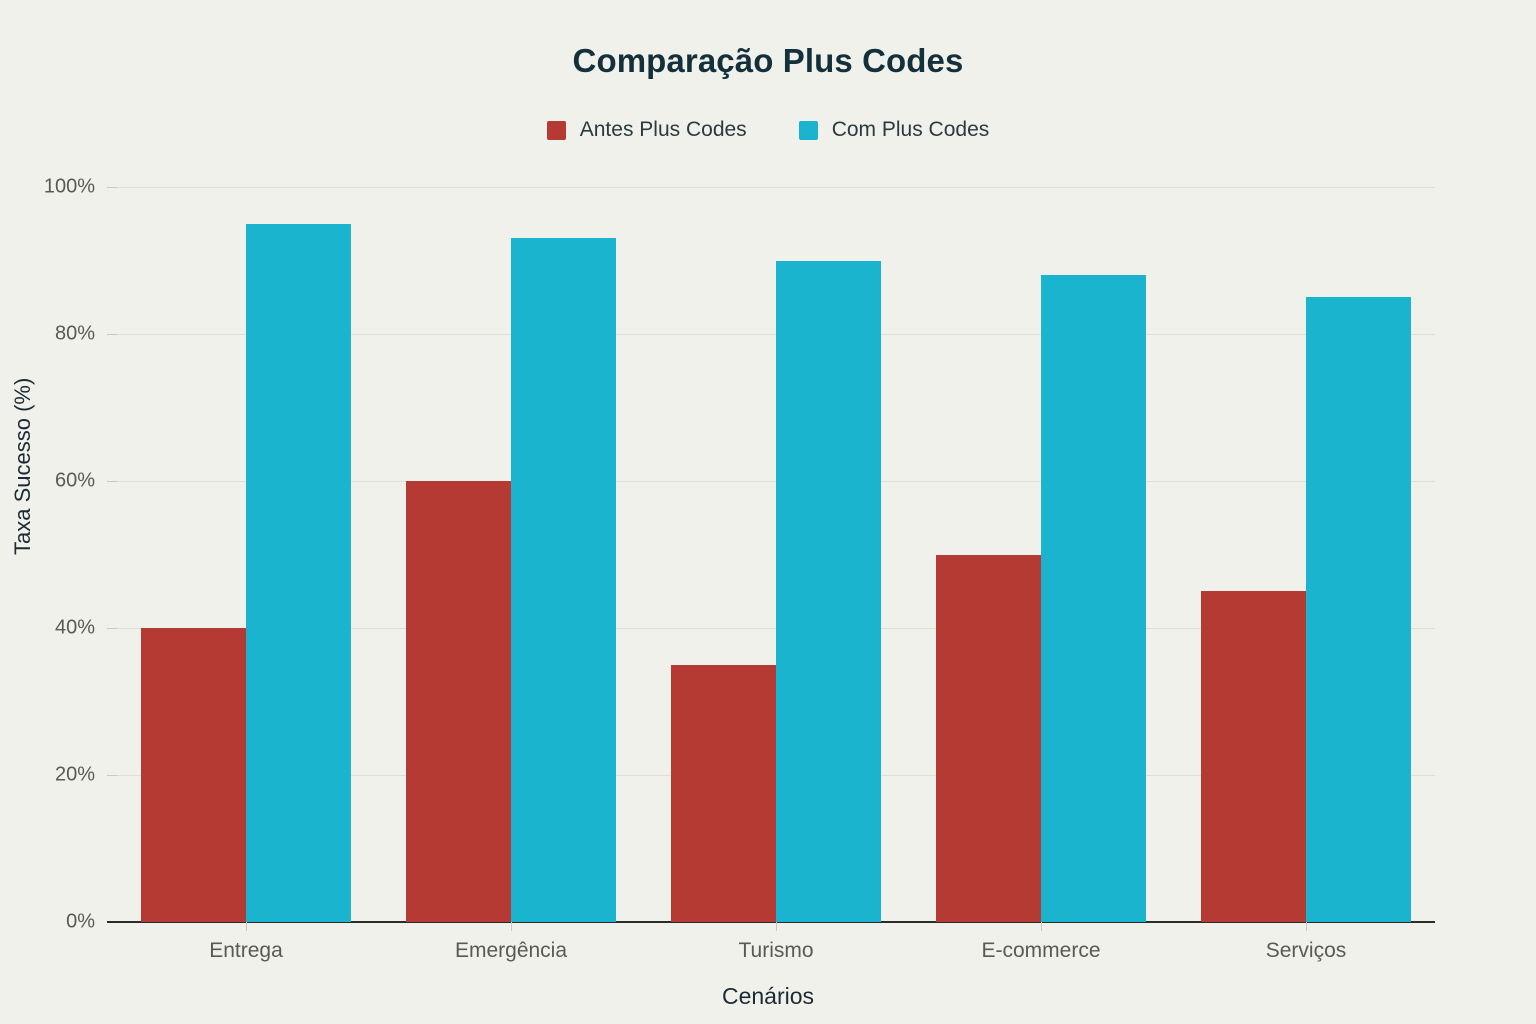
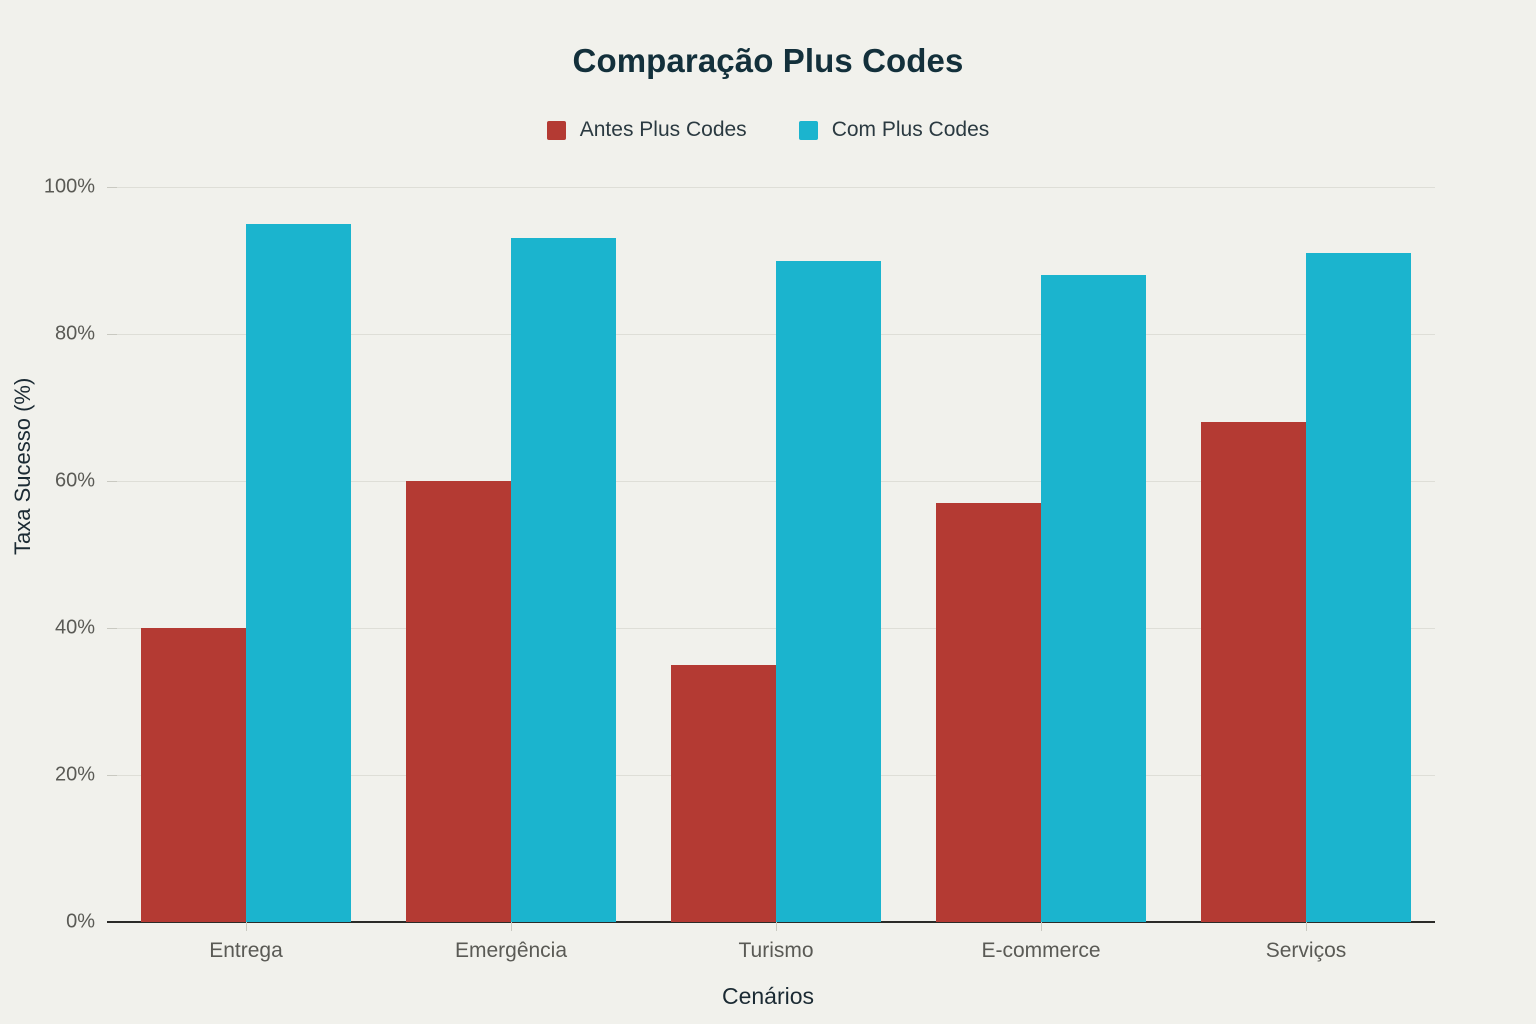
Antes Plus Codes/E-commerce: 50% -> 57%
Antes Plus Codes/Serviços: 45% -> 68%
Com Plus Codes/Serviços: 85% -> 91%
